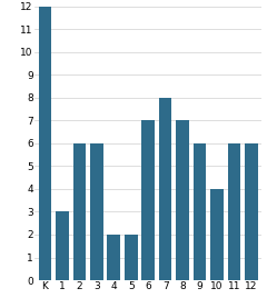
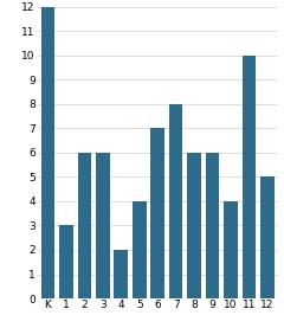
5: 2 -> 4
8: 7 -> 6
11: 6 -> 10
12: 6 -> 5
